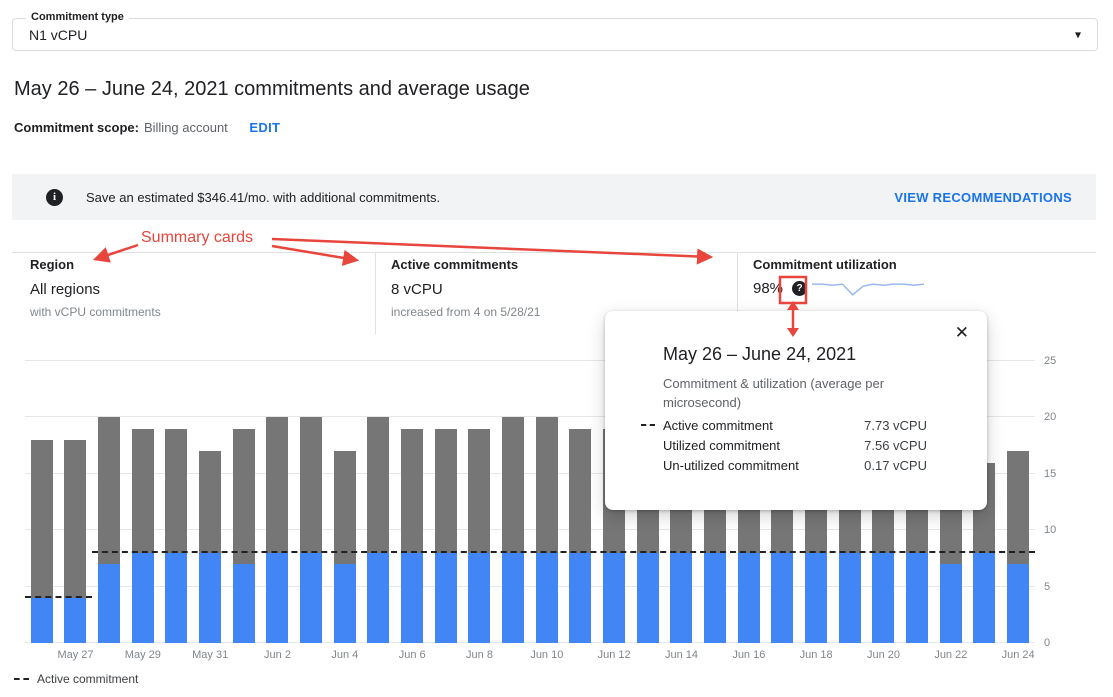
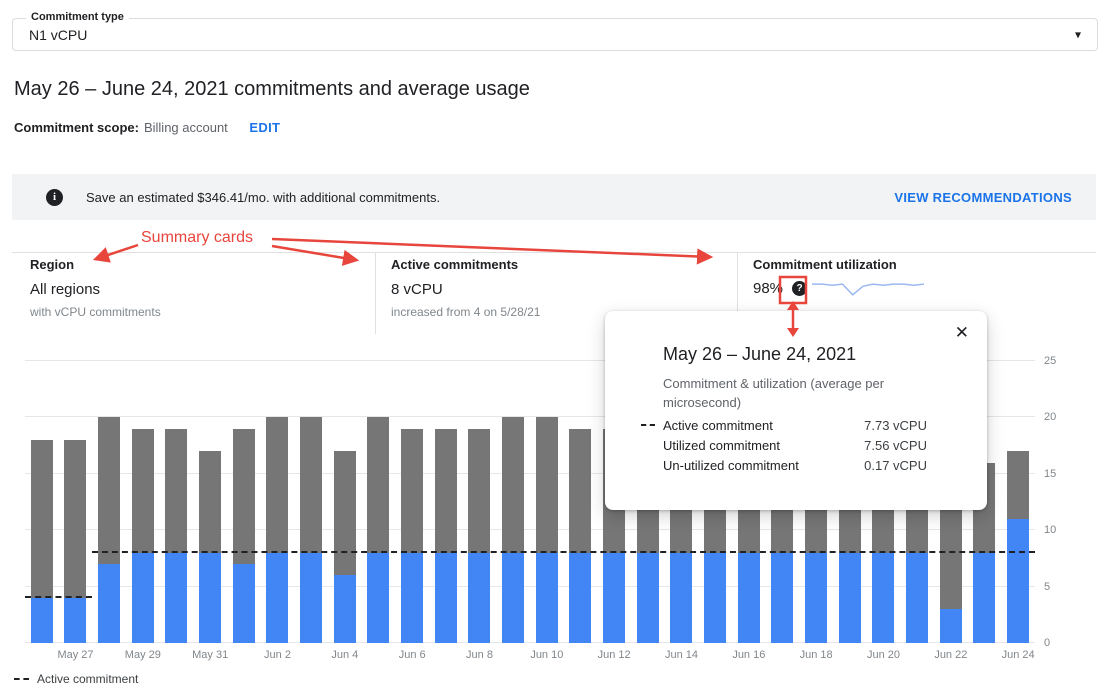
Utilized commitment/Jun 4: 7 -> 6
Utilized commitment/Jun 22: 7 -> 3
Utilized commitment/Jun 24: 7 -> 11
